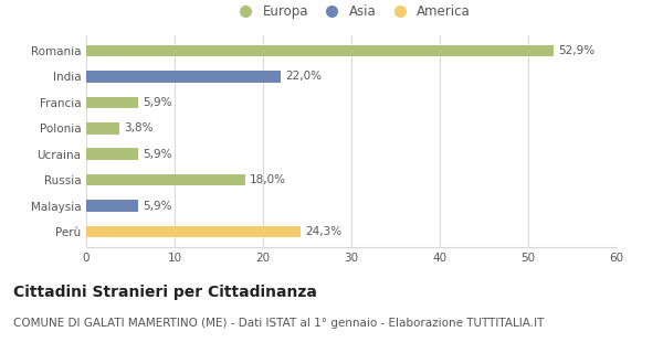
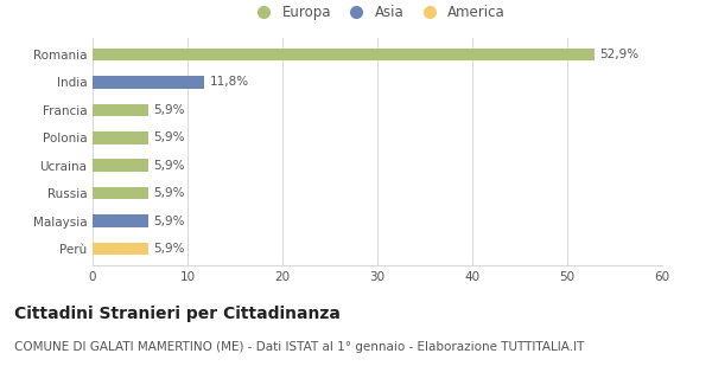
India: 22,0% -> 11,8%
Polonia: 3,8% -> 5,9%
Russia: 18,0% -> 5,9%
Perù: 24,3% -> 5,9%
